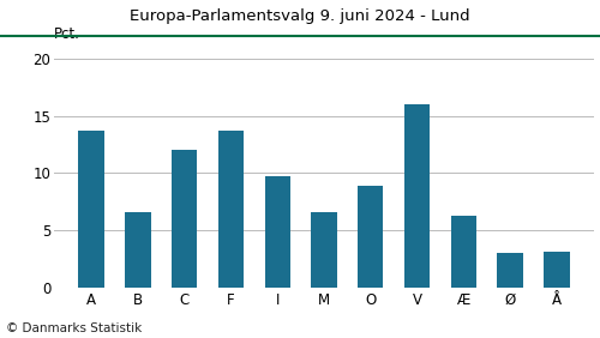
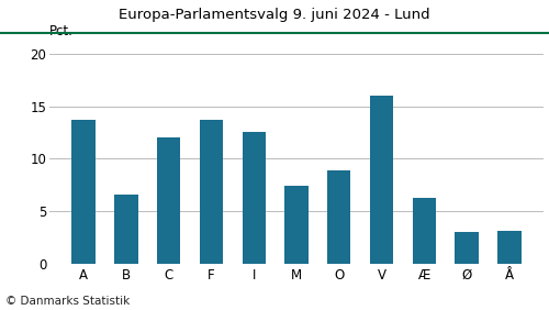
I: 9.7 -> 12.6
M: 6.6 -> 7.4
